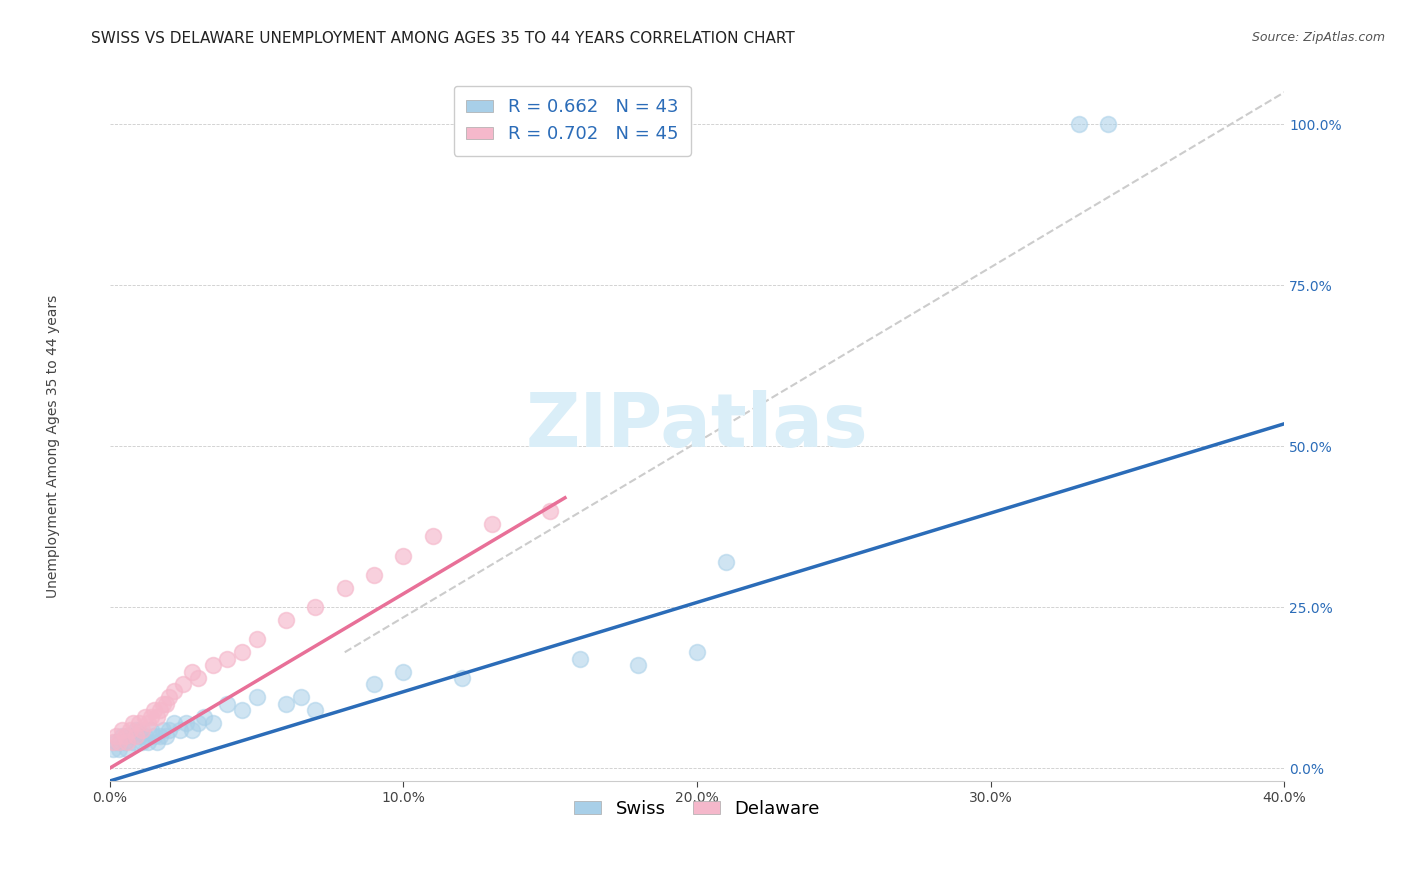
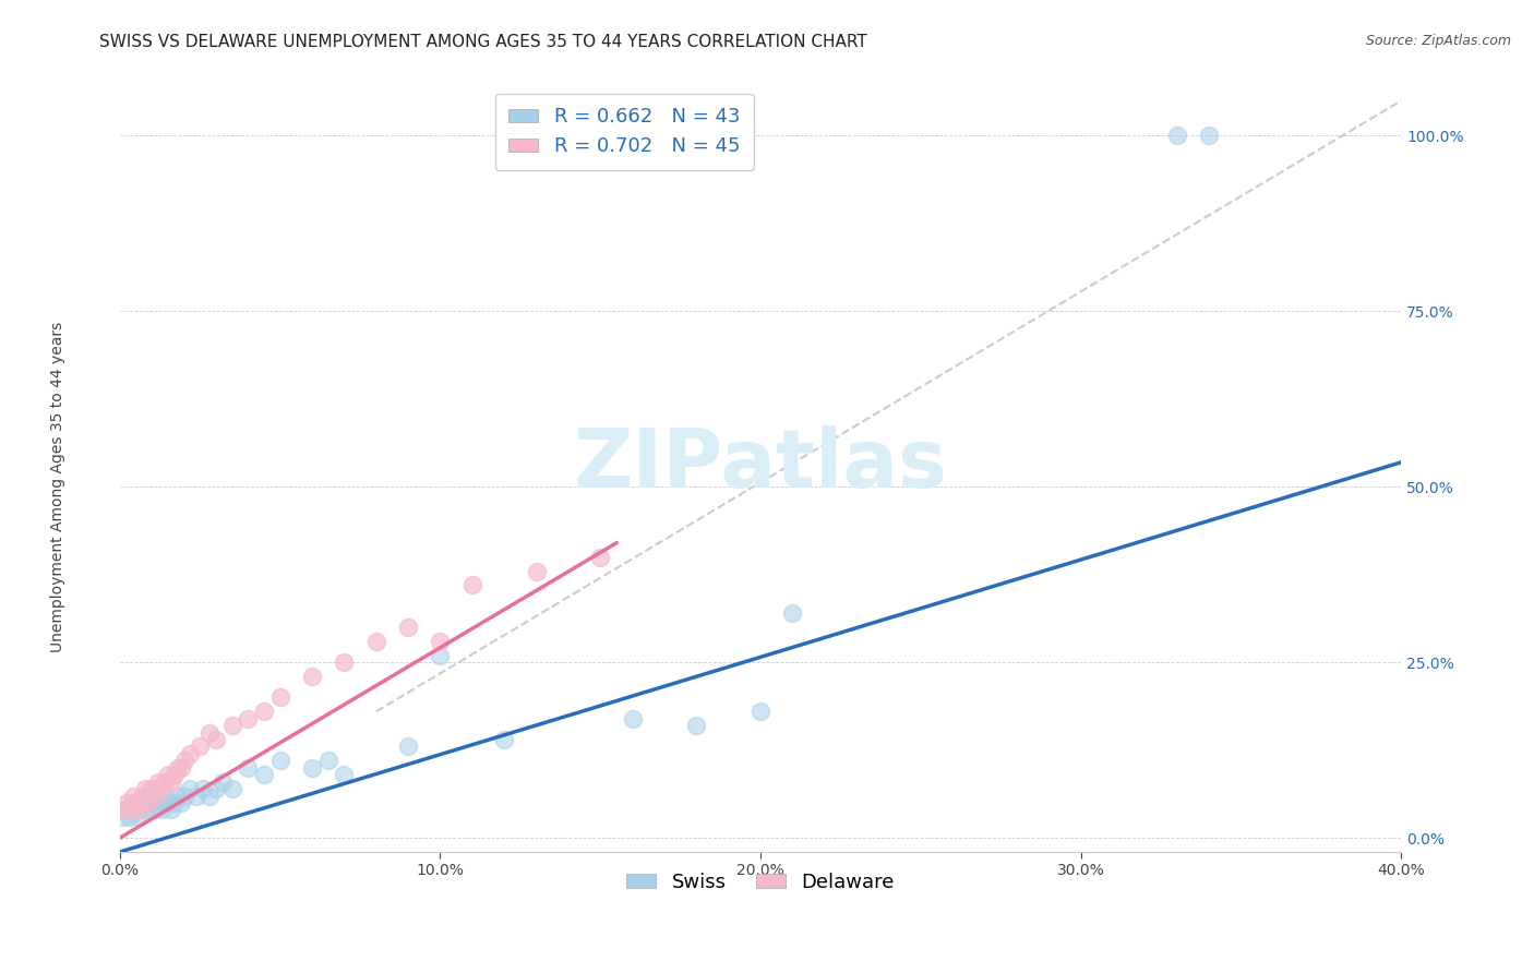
Swiss/10.0%: 15% -> 26%
Delaware/10.0%: 33% -> 28%
